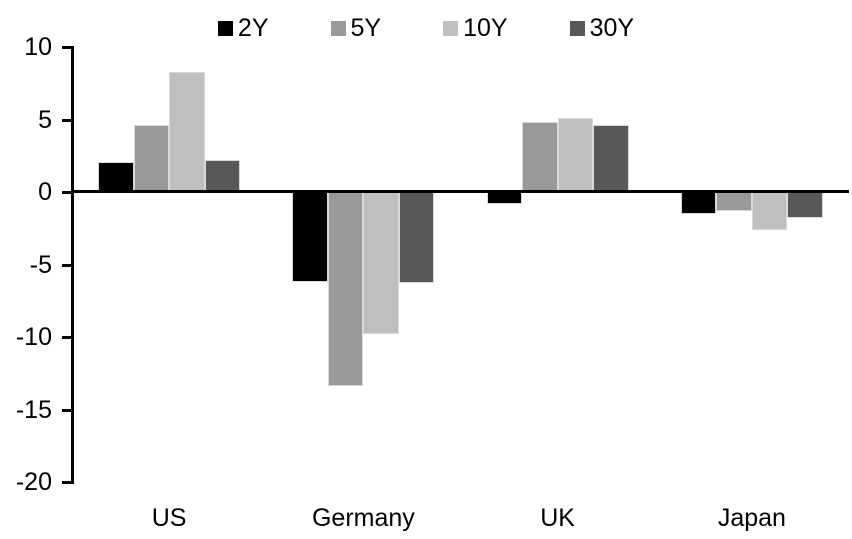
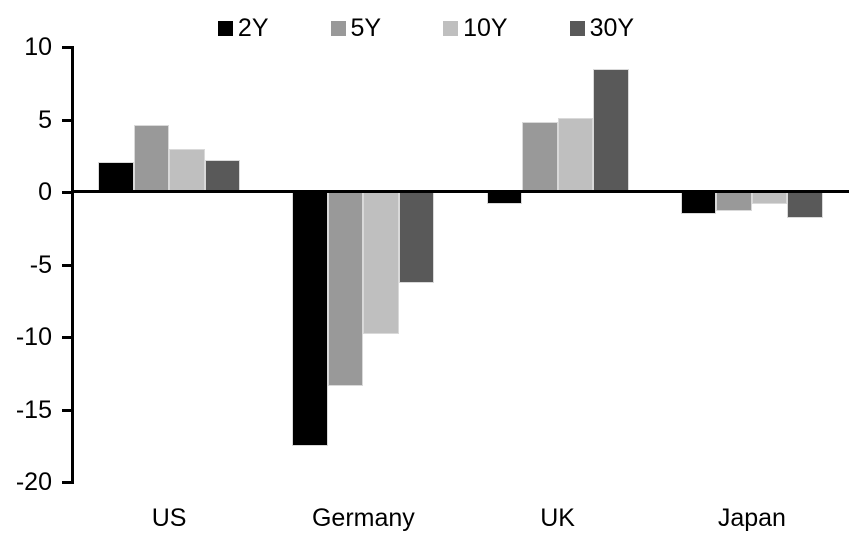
10Y/US: 8.3 -> 3.0
2Y/Germany: -6.2 -> -17.5
30Y/UK: 4.6 -> 8.5
10Y/Japan: -2.6 -> -0.8
